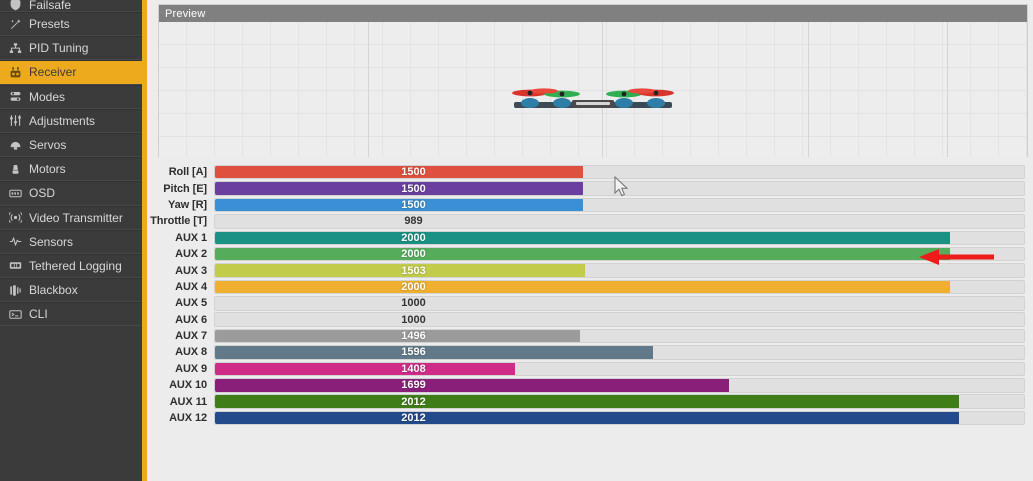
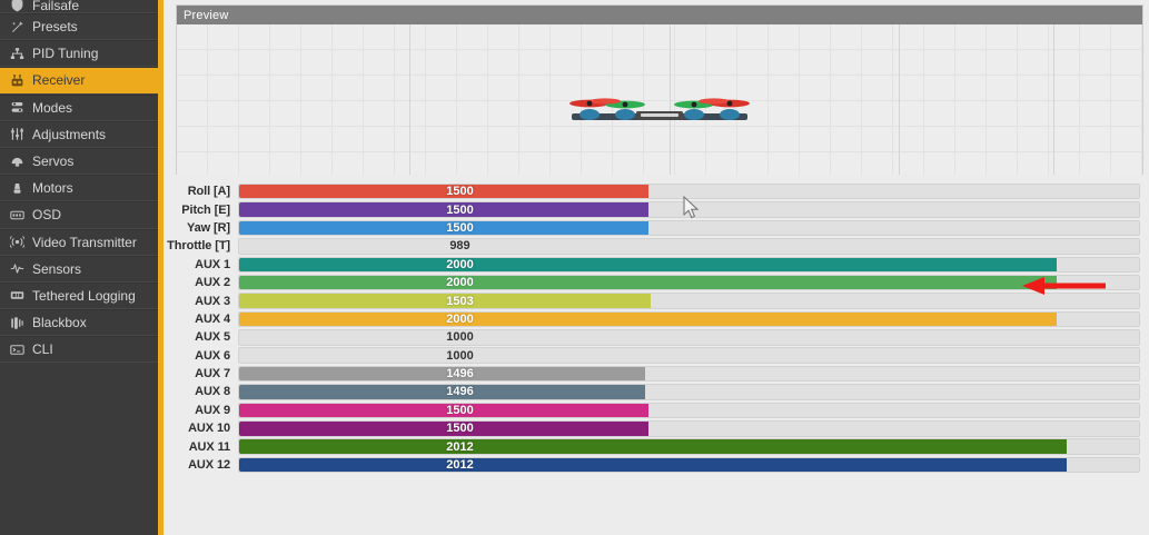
AUX 8: 1596 -> 1496
AUX 9: 1408 -> 1500
AUX 10: 1699 -> 1500
